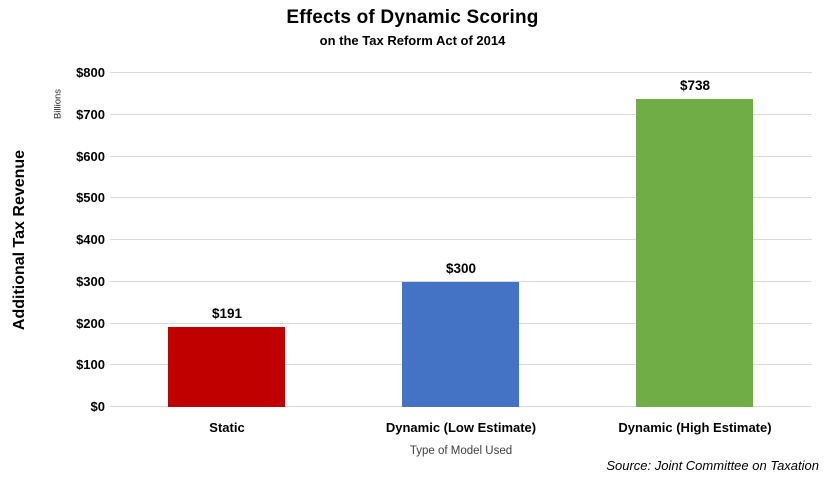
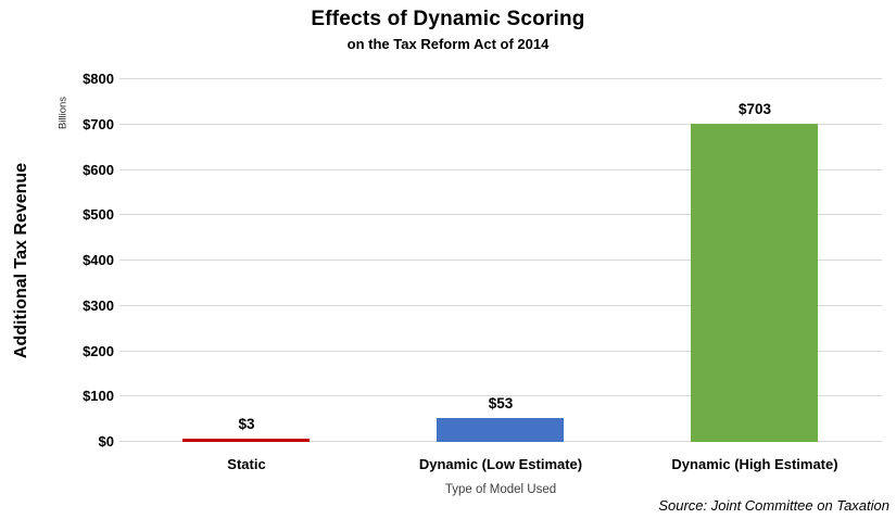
Static: $191 -> $3
Dynamic (Low Estimate): $300 -> $53
Dynamic (High Estimate): $738 -> $703
